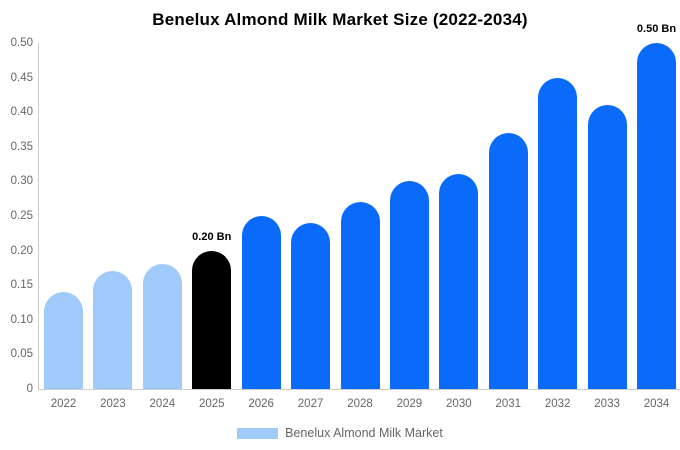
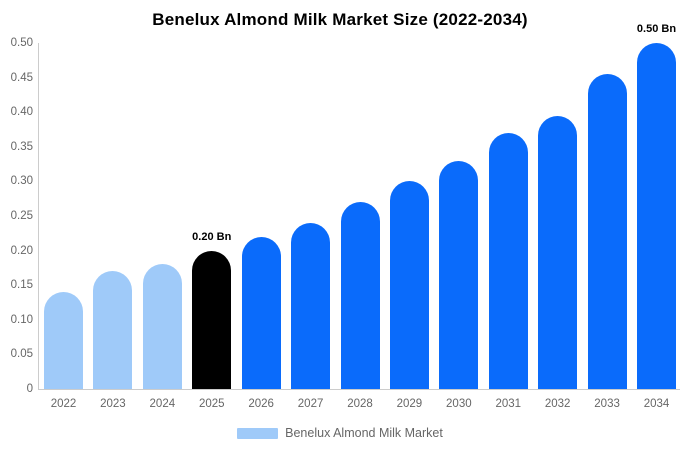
2026: 0.25 -> 0.22
2030: 0.31 -> 0.33
2032: 0.45 -> 0.40
2033: 0.41 -> 0.46
